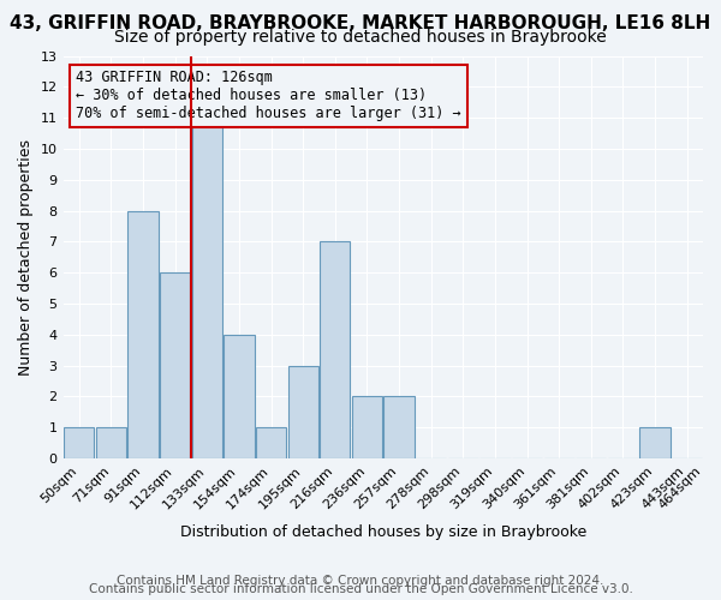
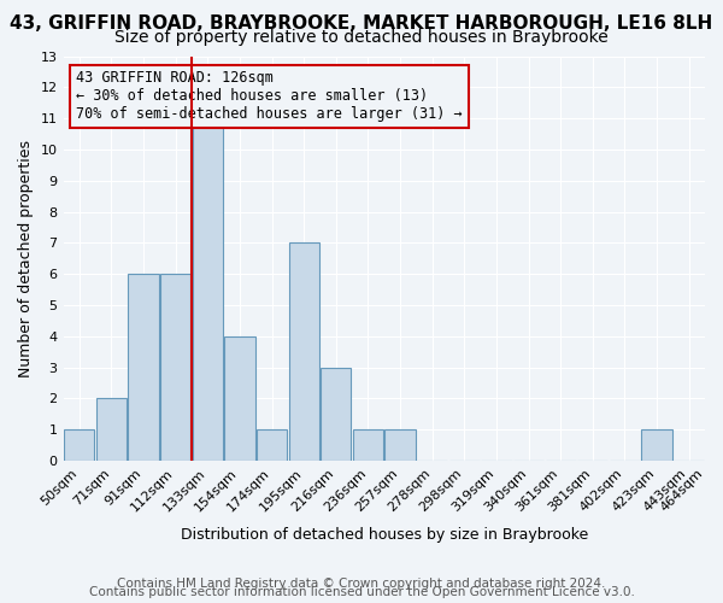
71sqm: 1 -> 2
91sqm: 8 -> 6
195sqm: 3 -> 7
216sqm: 7 -> 3
236sqm: 2 -> 1
257sqm: 2 -> 1
